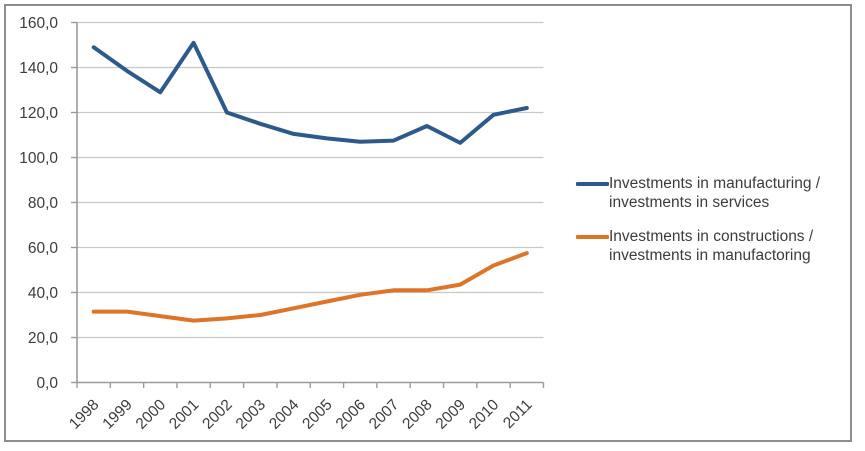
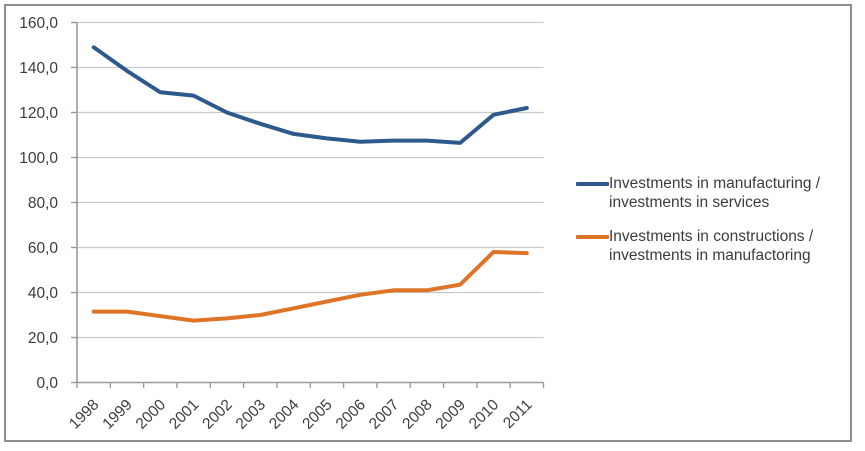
Investments in manufacturing / investments in services/2001: 151 -> 128
Investments in manufacturing / investments in services/2008: 114 -> 108
Investments in constructions / investments in manufactoring/2010: 52 -> 58
